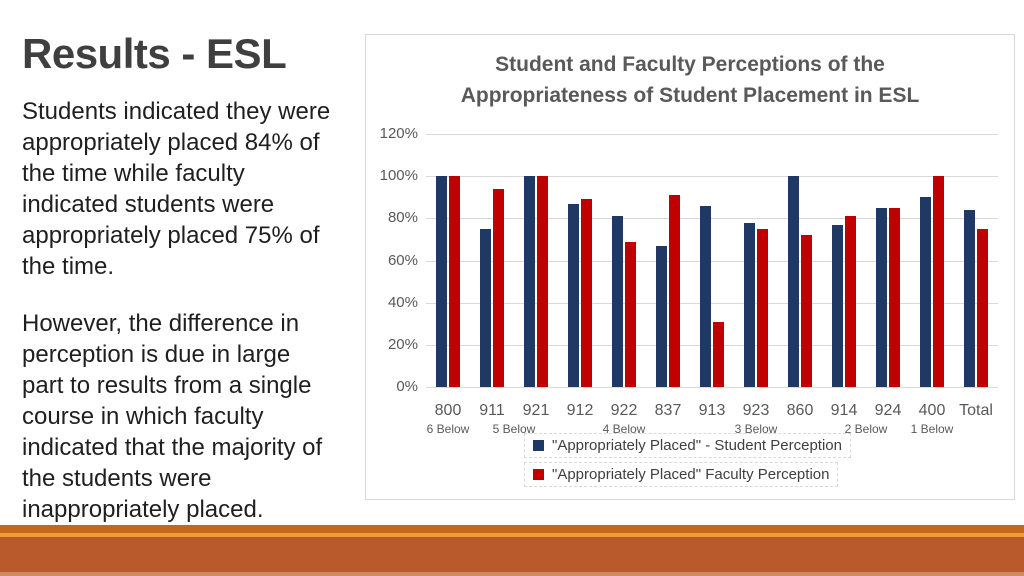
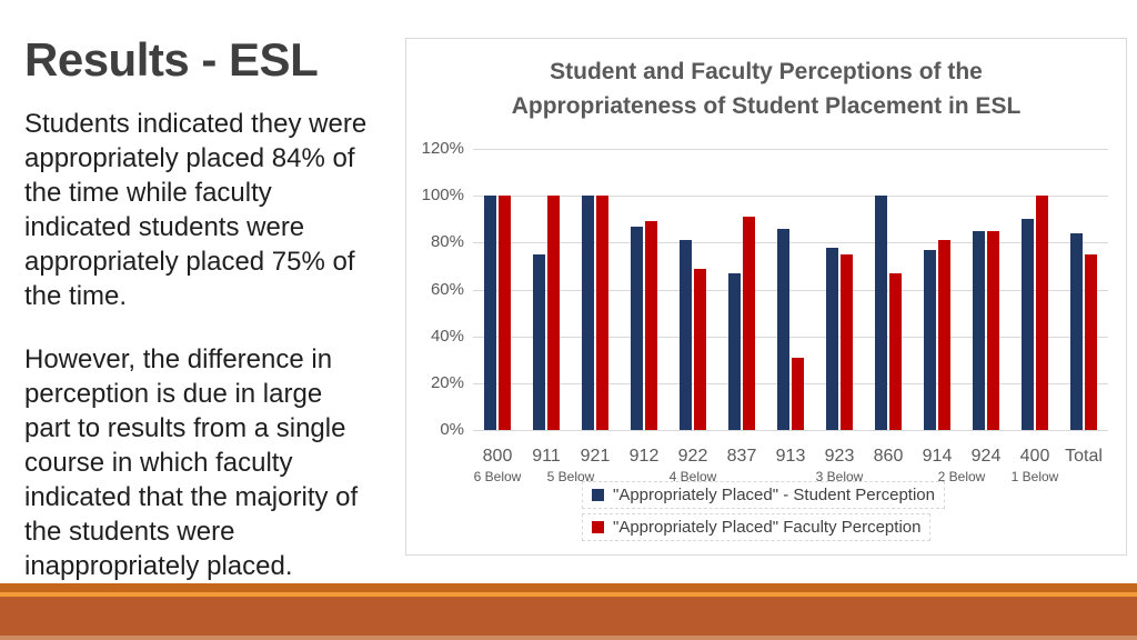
"Appropriately Placed" Faculty Perception/911: 94% -> 100%
"Appropriately Placed" Faculty Perception/860: 72% -> 67%
